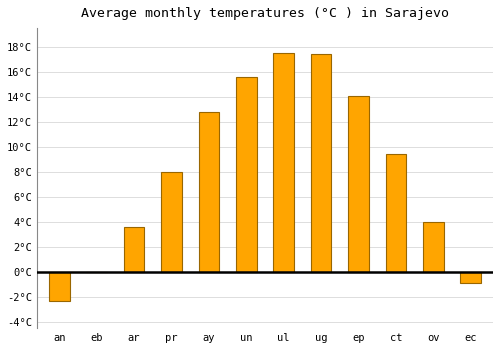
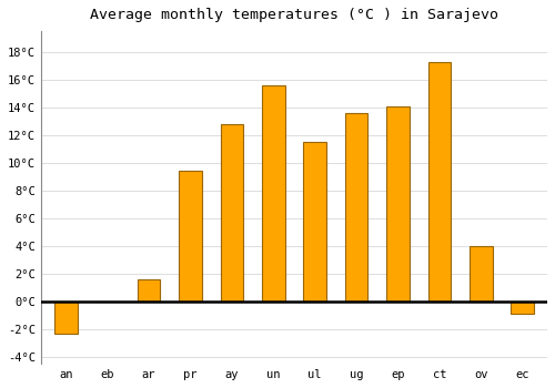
ar: 3.6°C -> 1.6°C
pr: 8.0°C -> 9.4°C
ul: 17.5°C -> 11.5°C
ug: 17.4°C -> 13.6°C
ct: 9.4°C -> 17.3°C
